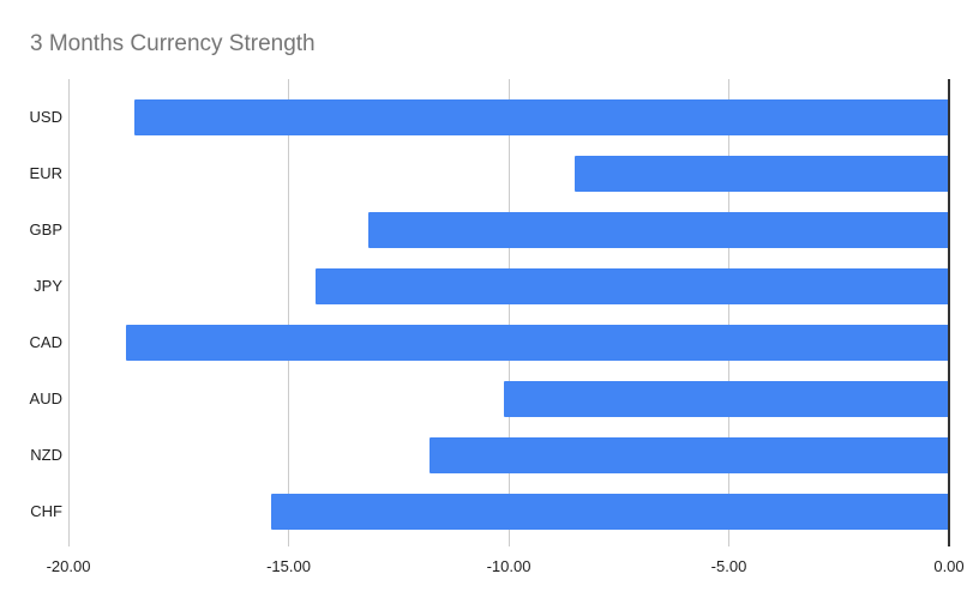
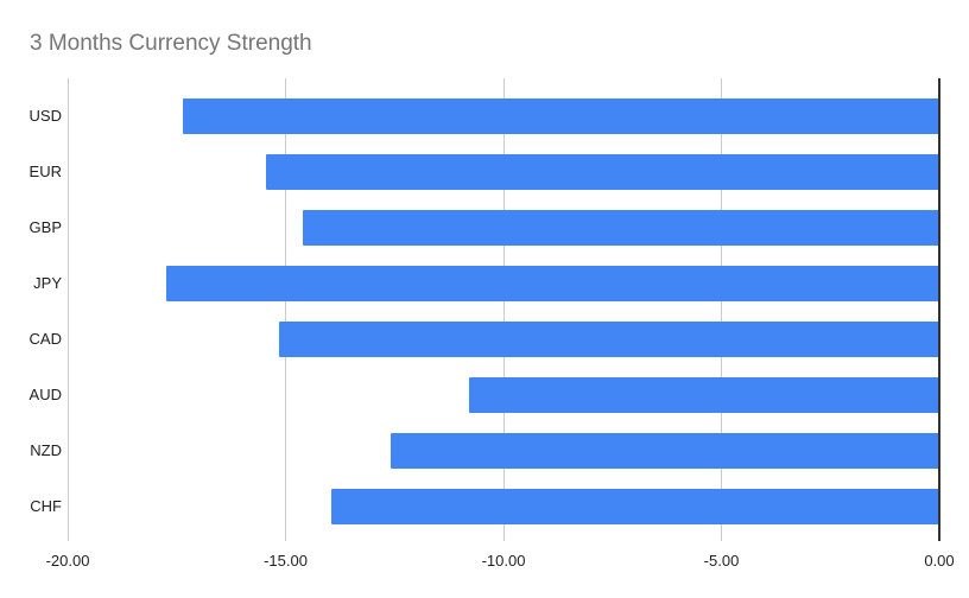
USD: -18.5 -> -17.4
EUR: -8.5 -> -15.4
GBP: -13.2 -> -14.6
JPY: -14.4 -> -17.8
CAD: -18.7 -> -15.2
AUD: -10.1 -> -10.8
NZD: -11.8 -> -12.6
CHF: -15.4 -> -13.9
